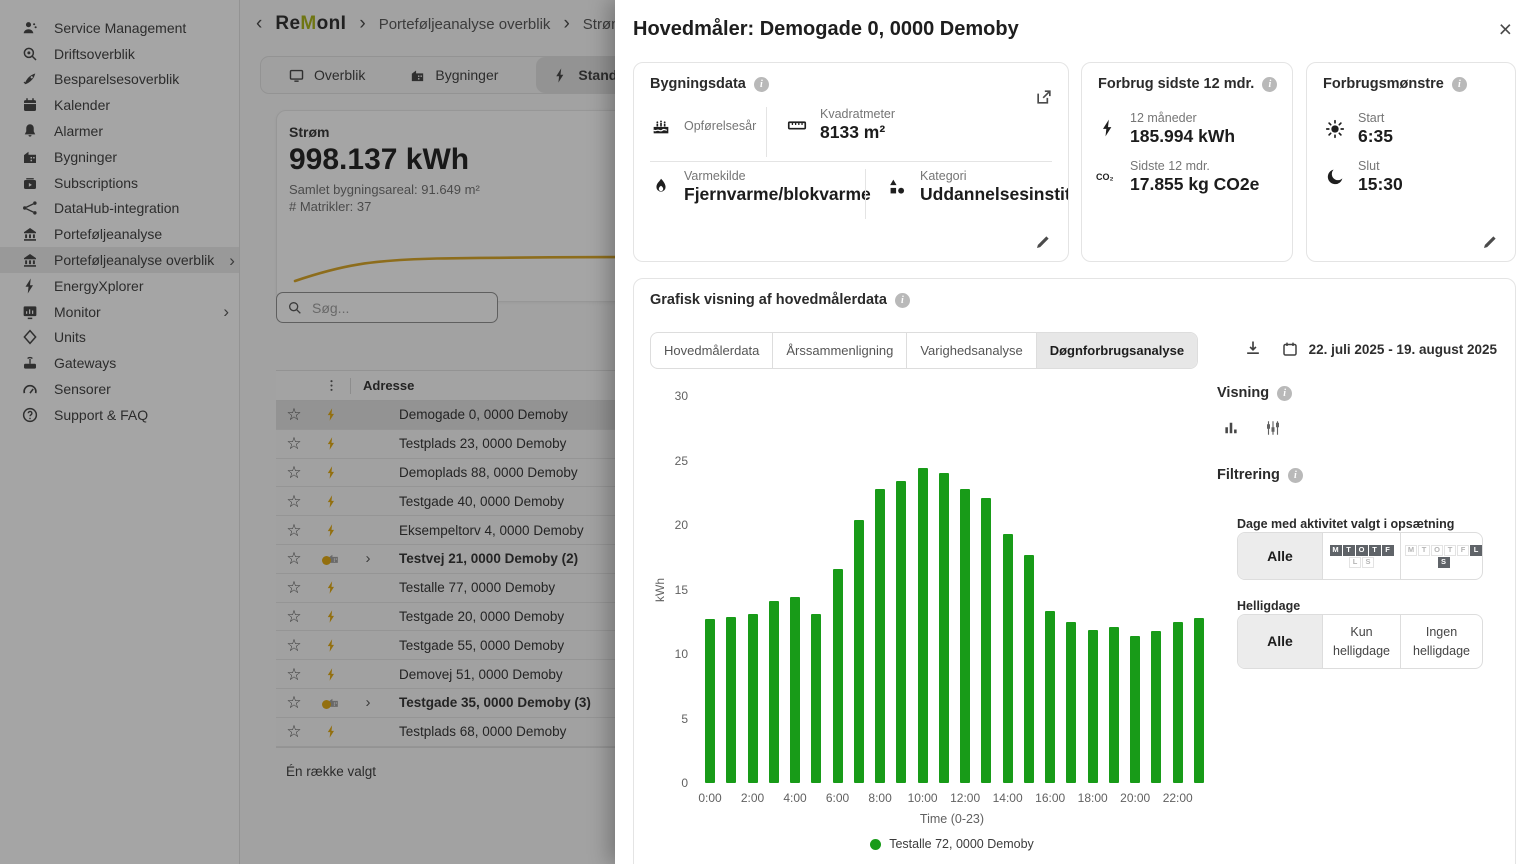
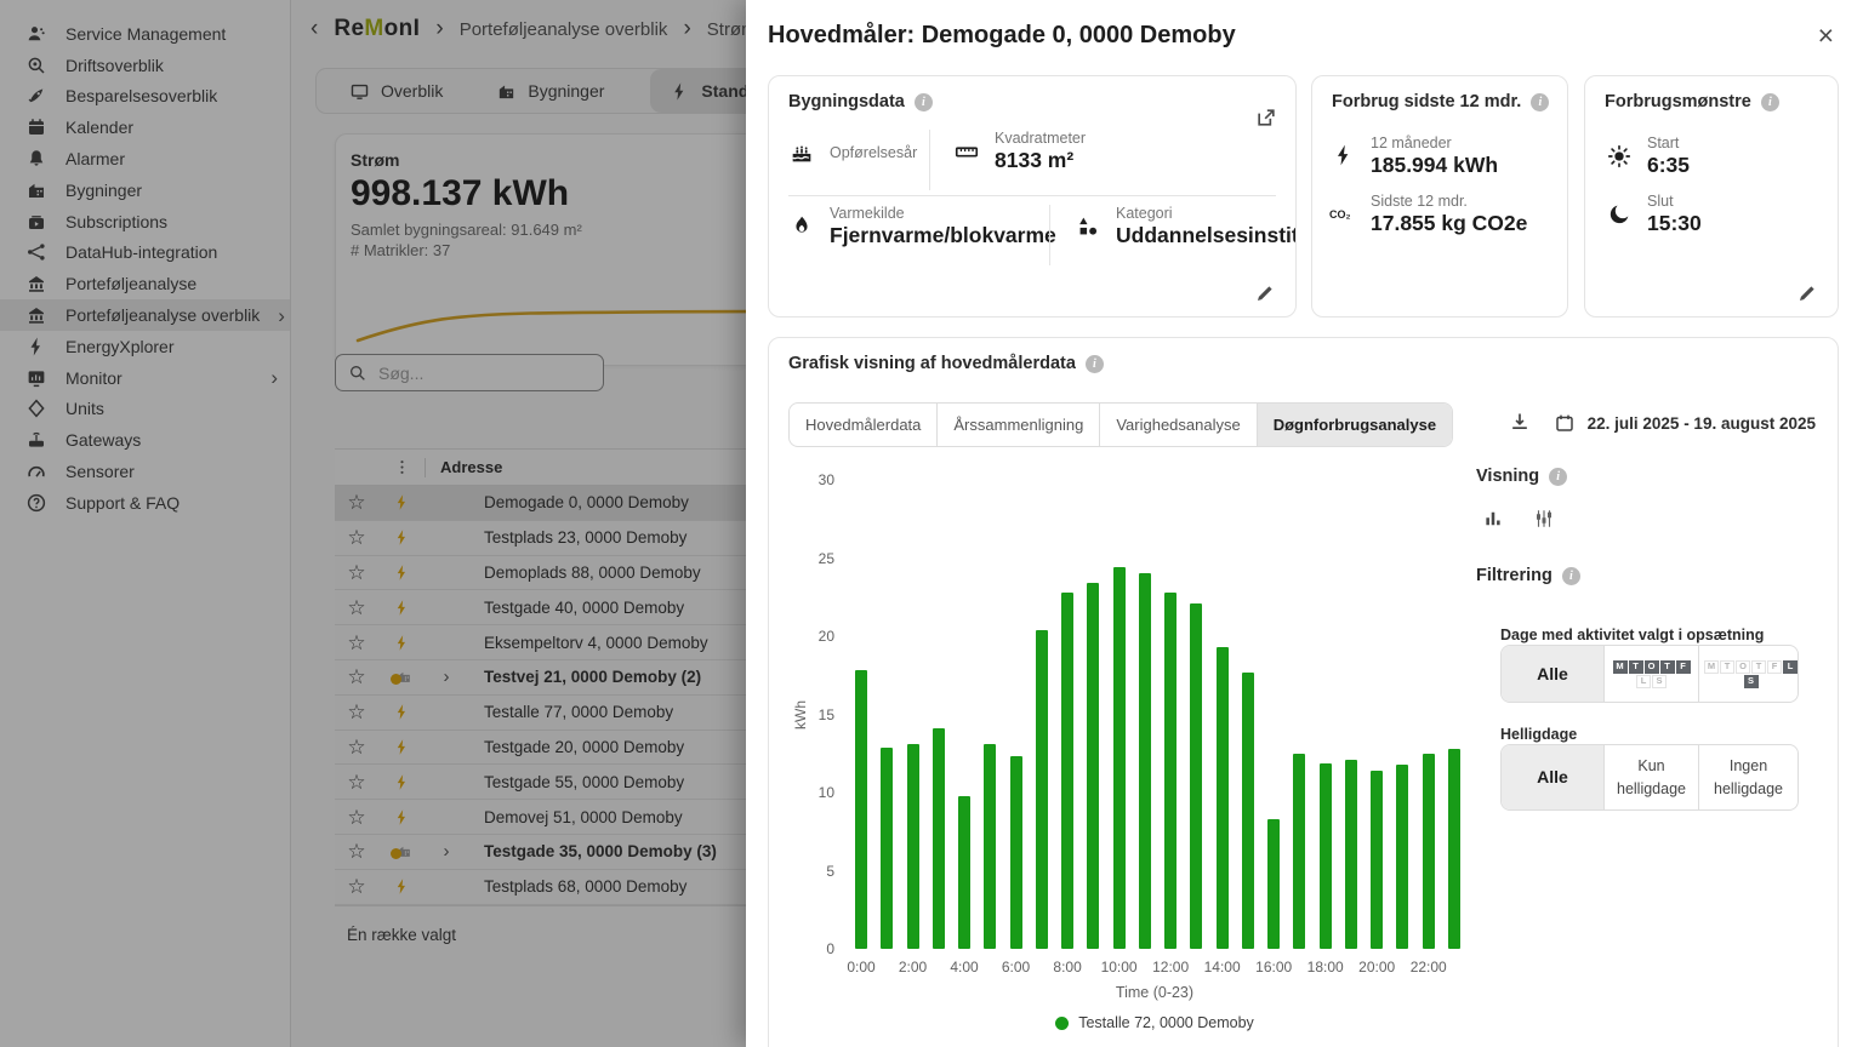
0:00: 12.7 -> 17.8
4:00: 14.4 -> 9.8
6:00: 16.6 -> 12.3
16:00: 13.3 -> 8.3
